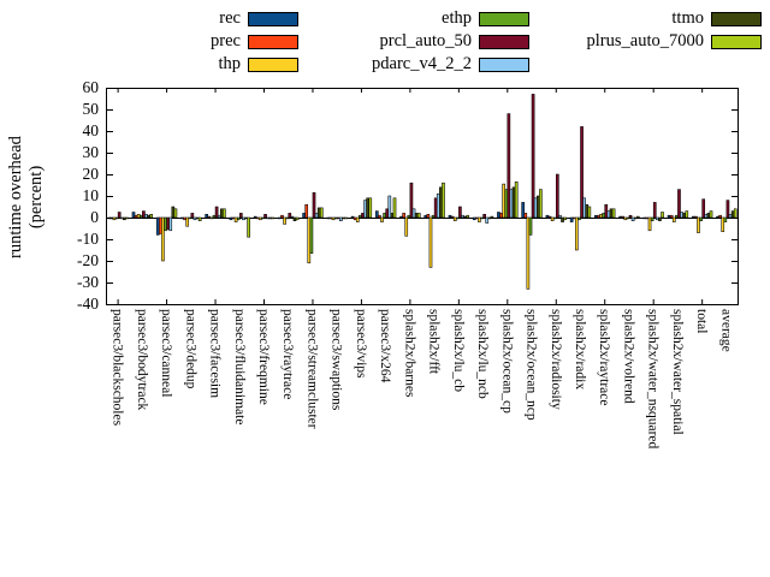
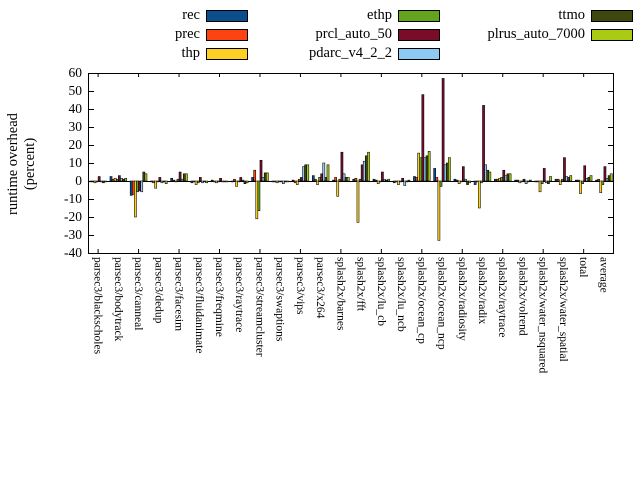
plrus_auto_7000/parsec3/fluidanimate: -9 -> -1
ethp/splash2x/ocean_ncp: -8 -> -3
prcl_auto_50/splash2x/radiosity: 20 -> 8
